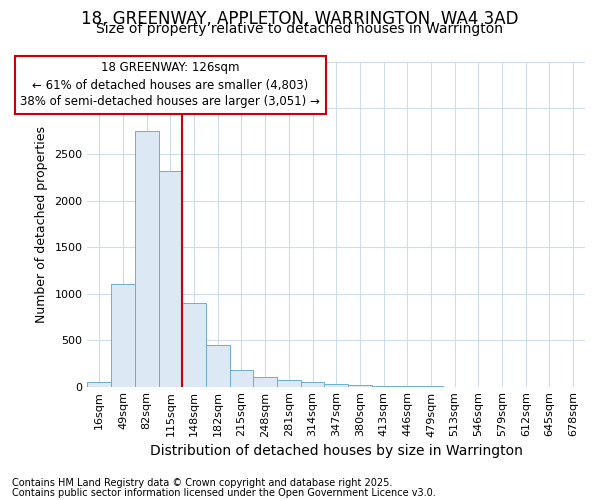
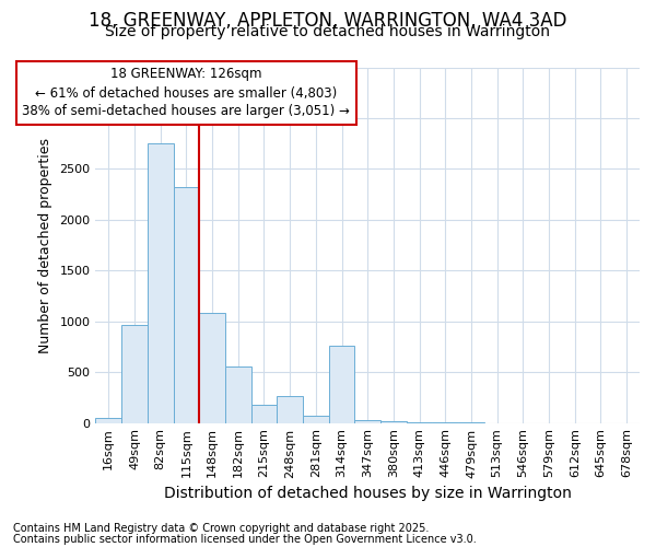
49sqm: 1100 -> 960
148sqm: 900 -> 1080
182sqm: 450 -> 560
248sqm: 100 -> 260
314sqm: 50 -> 760
